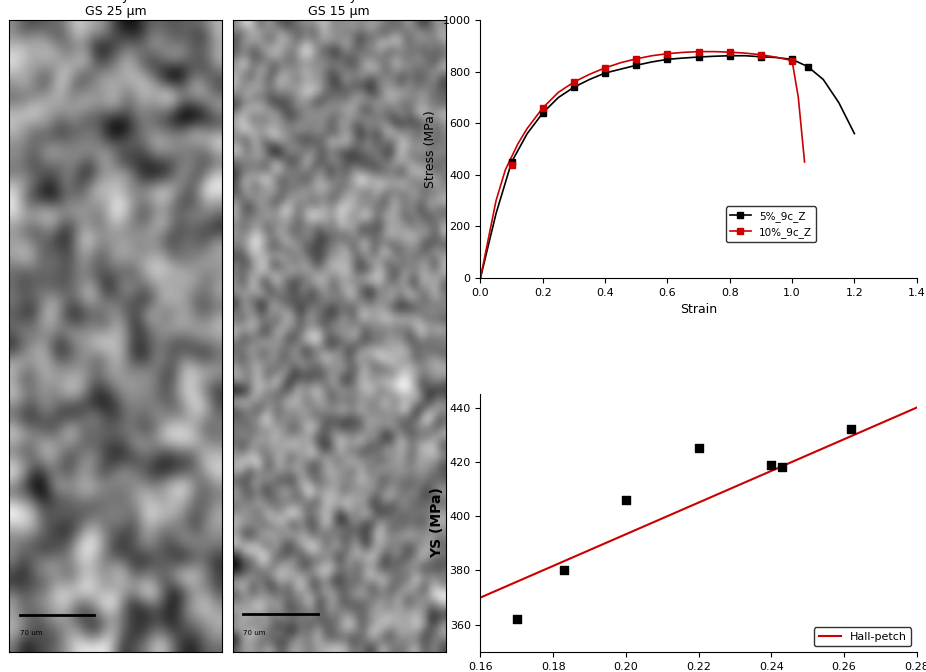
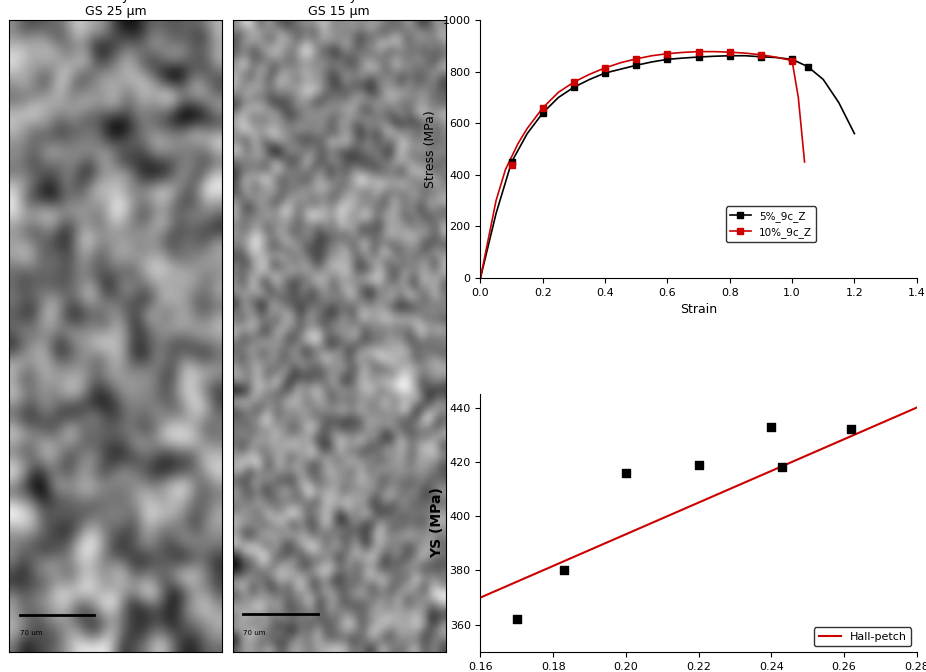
0.20: 406 -> 416
0.22: 425 -> 419
0.24: 419 -> 433
